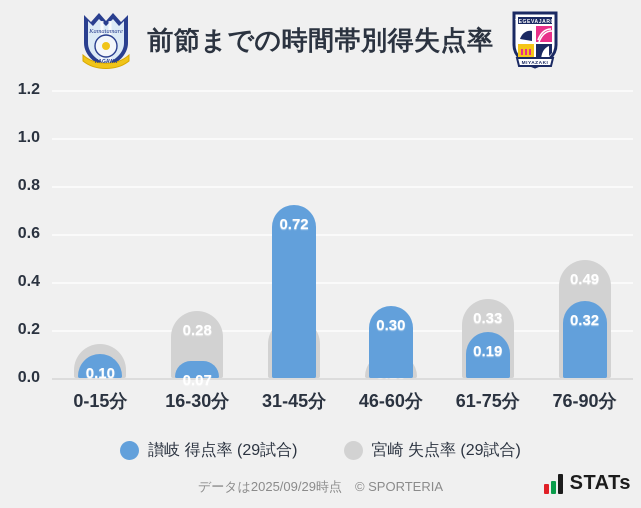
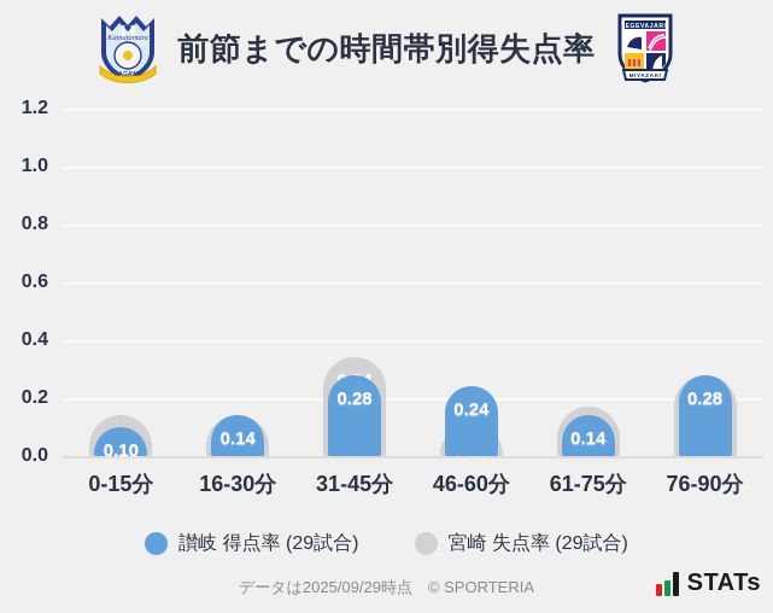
宮崎 失点率 (29試合)/16-30分: 0.28 -> 0.14
讃岐 得点率 (29試合)/16-30分: 0.07 -> 0.14
宮崎 失点率 (29試合)/31-45分: 0.25 -> 0.34
讃岐 得点率 (29試合)/31-45分: 0.72 -> 0.28
讃岐 得点率 (29試合)/46-60分: 0.30 -> 0.24
宮崎 失点率 (29試合)/61-75分: 0.33 -> 0.17
讃岐 得点率 (29試合)/61-75分: 0.19 -> 0.14
宮崎 失点率 (29試合)/76-90分: 0.49 -> 0.28
讃岐 得点率 (29試合)/76-90分: 0.32 -> 0.28
